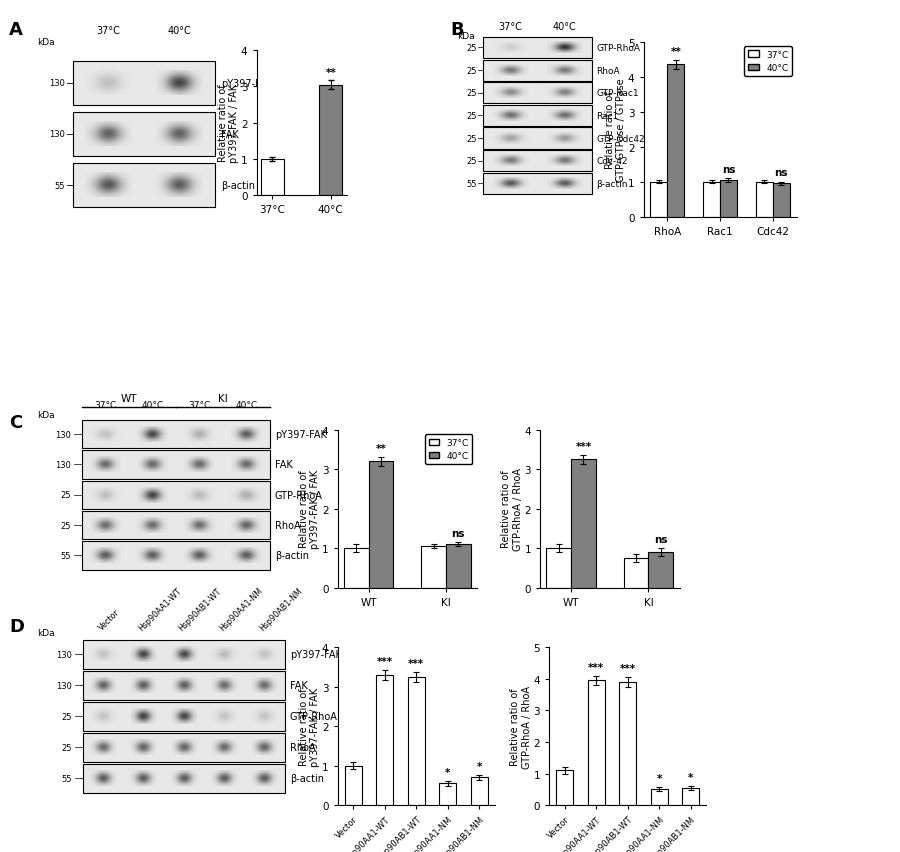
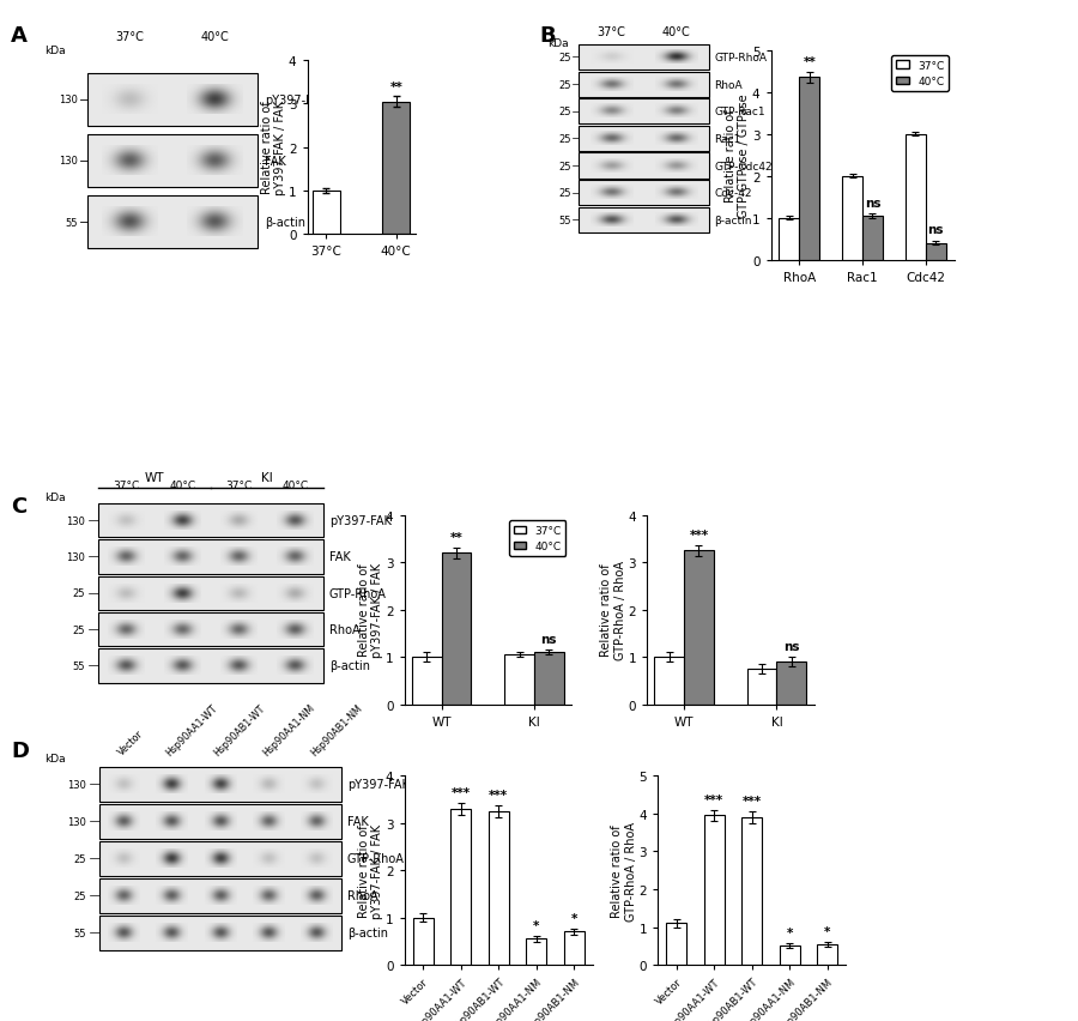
37°C/Rac1: 1 -> 2
37°C/Cdc42: 1 -> 3
40°C/Cdc42: 0.95 -> 0.40
